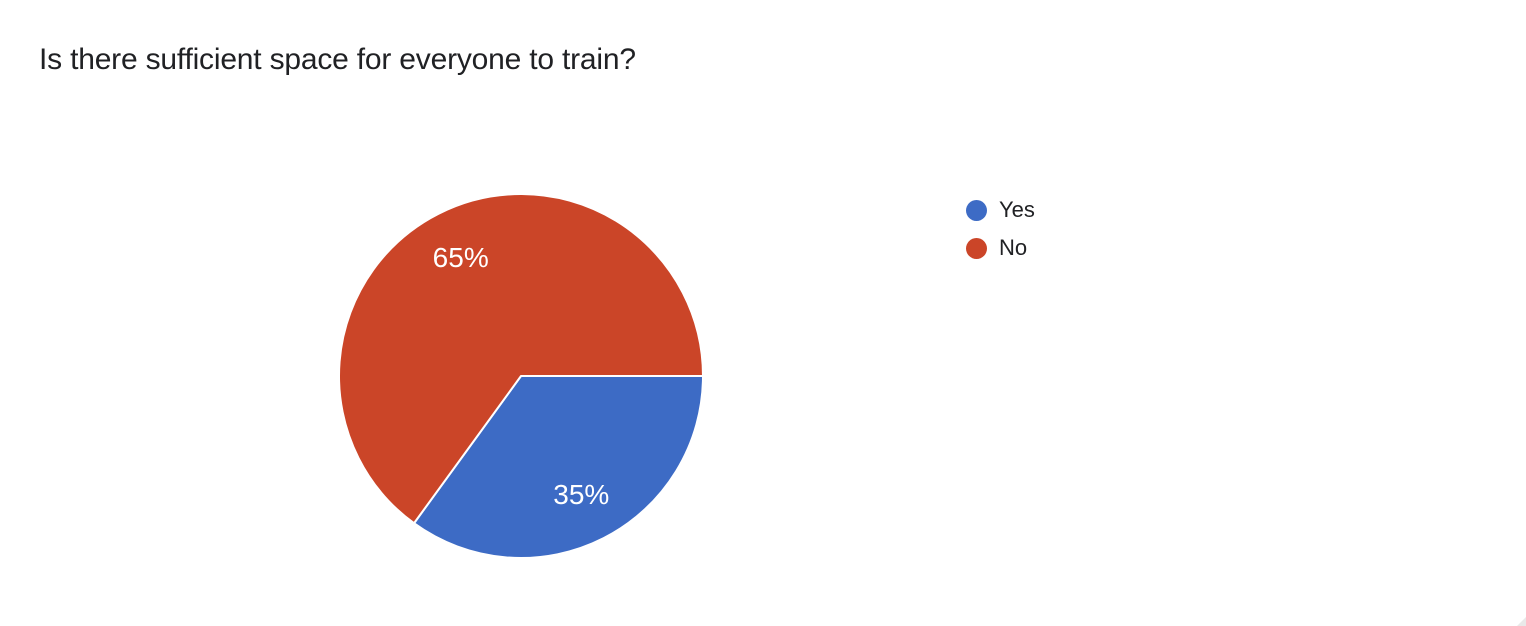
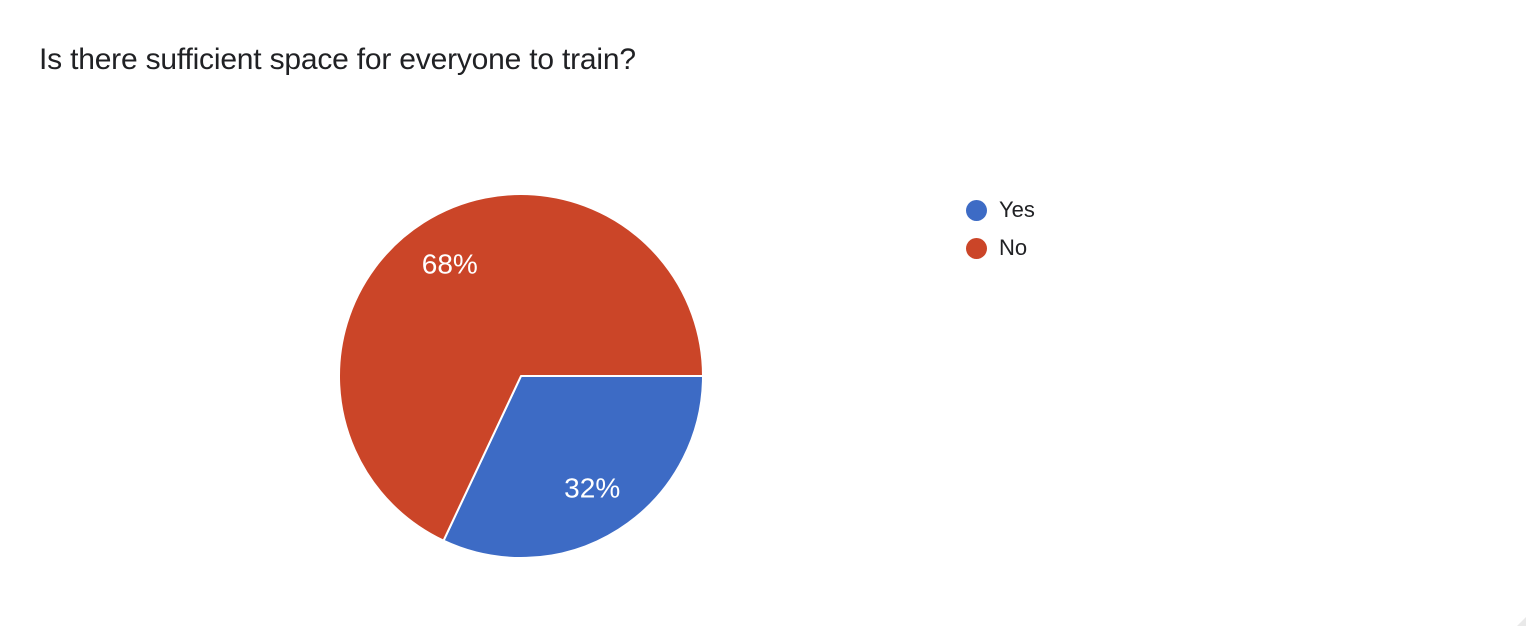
Yes: 35% -> 32%
No: 65% -> 68%
